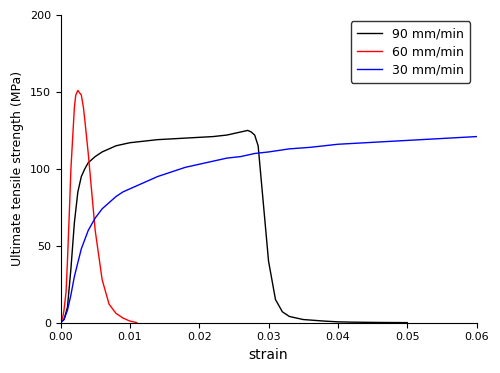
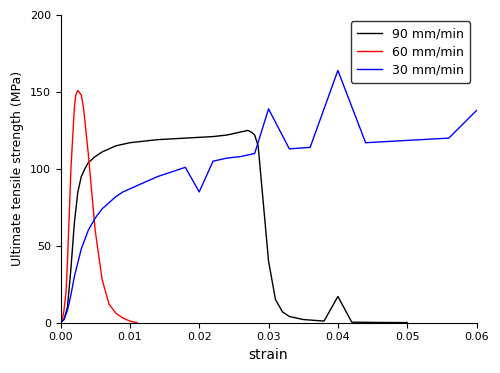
30 mm/min/0.02: 103 -> 85
30 mm/min/0.03: 111 -> 139
90 mm/min/0.04: 0 -> 17
30 mm/min/0.04: 116 -> 164
30 mm/min/0.06: 121 -> 138
